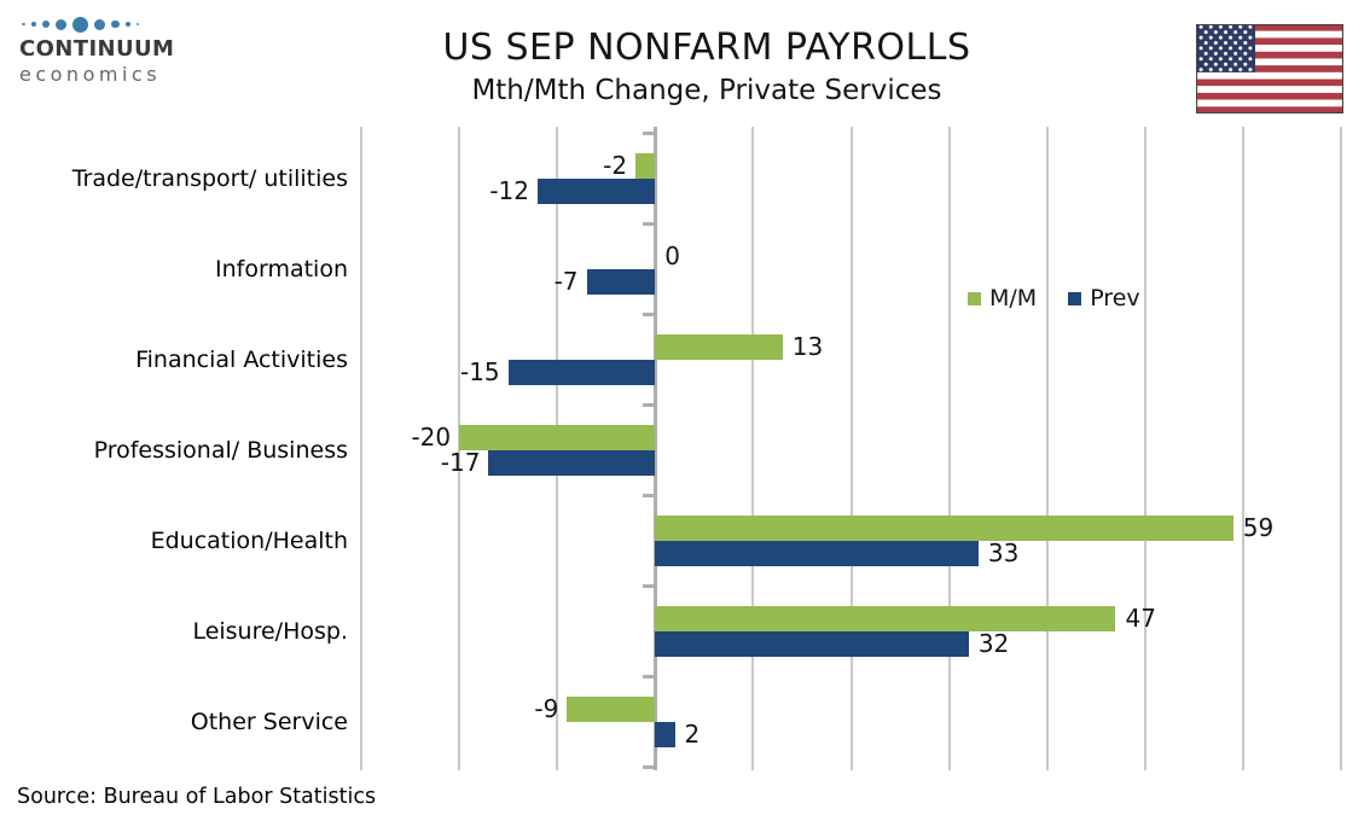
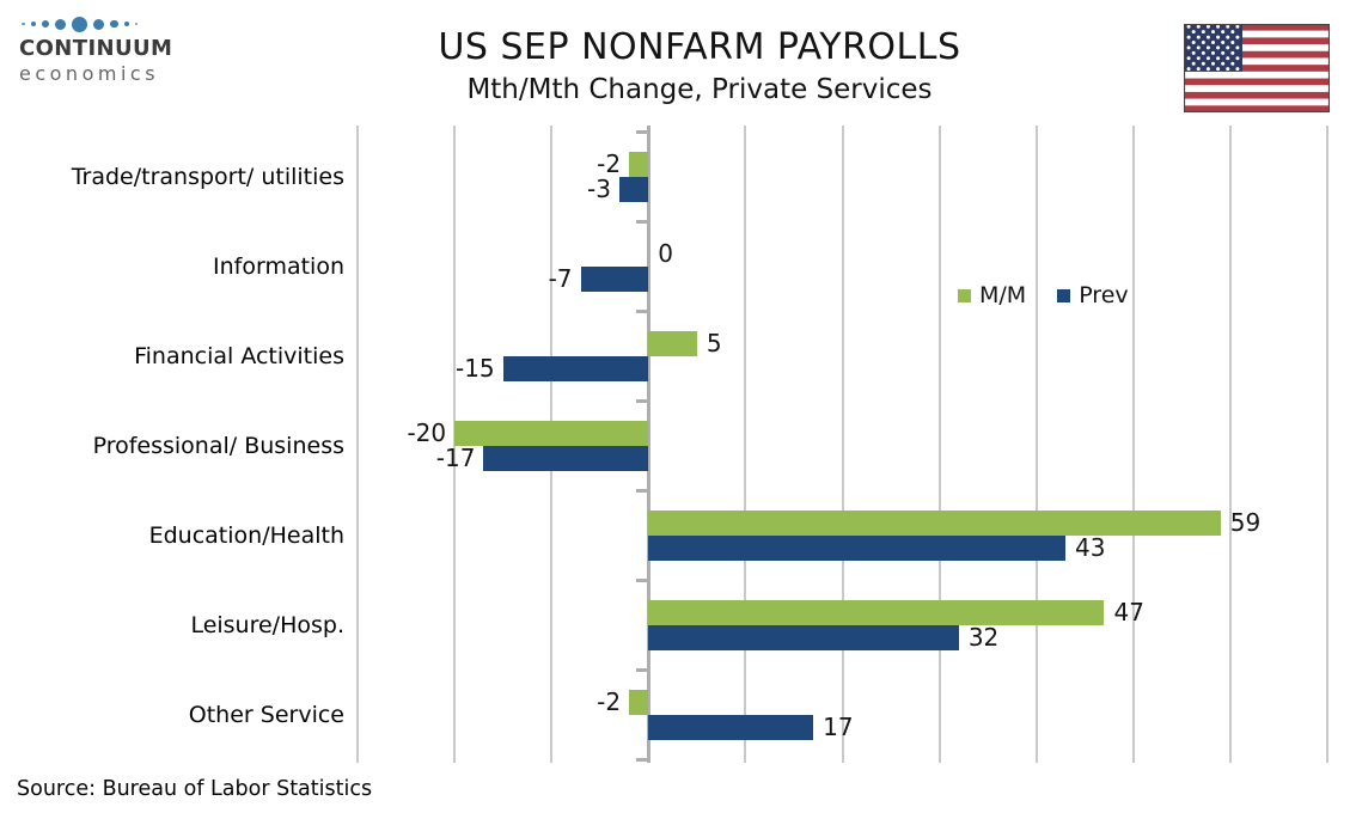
Prev/Trade/transport/ utilities: -12 -> -3
M/M/Financial Activities: 13 -> 5
Prev/Education/Health: 33 -> 43
M/M/Other Service: -9 -> -2
Prev/Other Service: 2 -> 17
